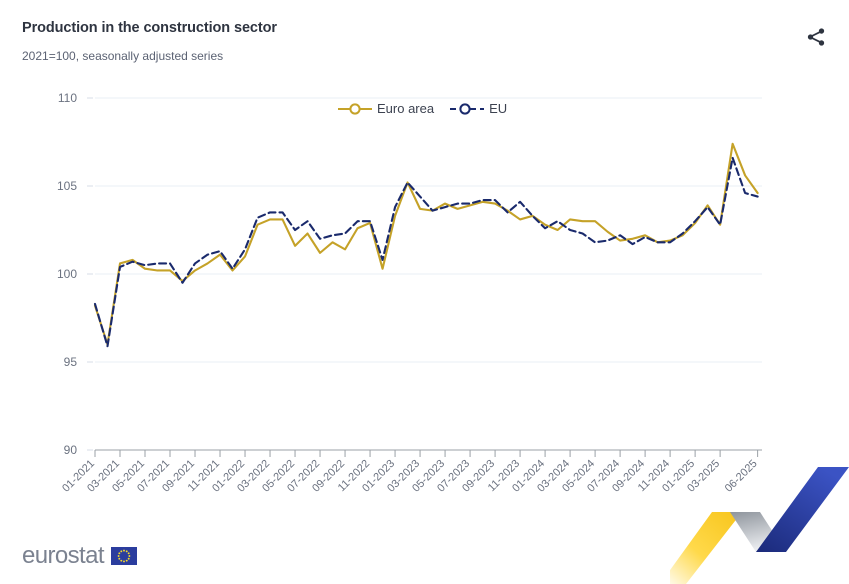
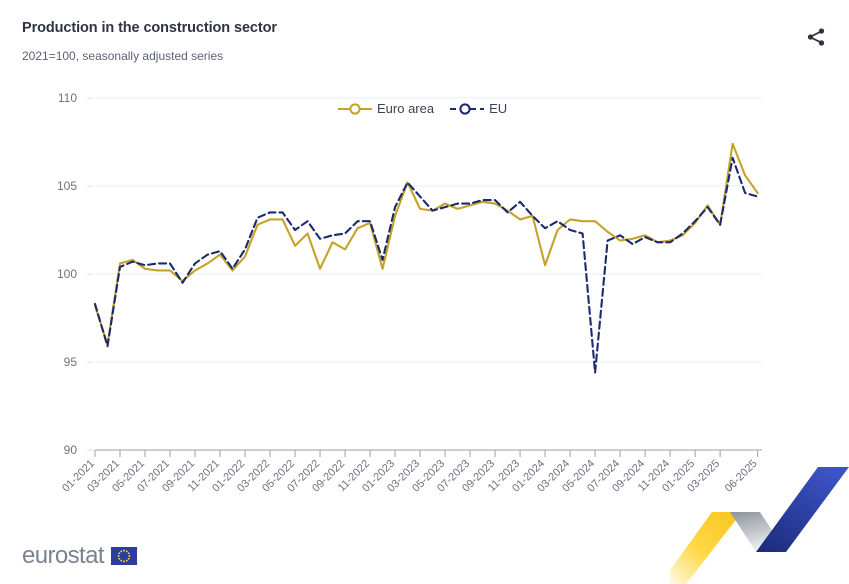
Euro area/07-2022: 101.2 -> 100.3
Euro area/01-2024: 102.8 -> 100.5
EU/05-2024: 101.8 -> 94.4
